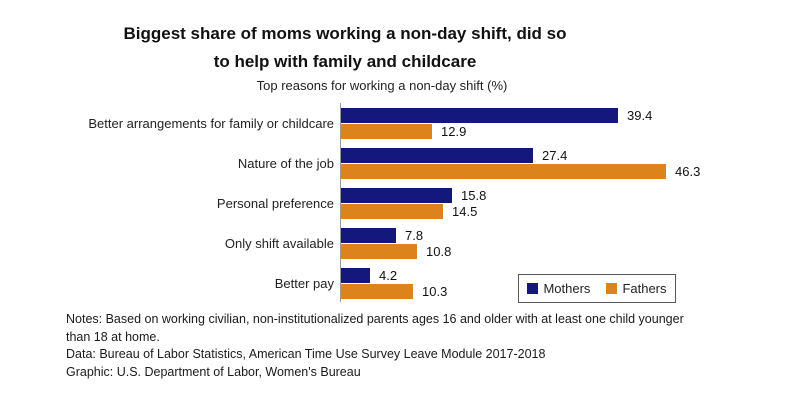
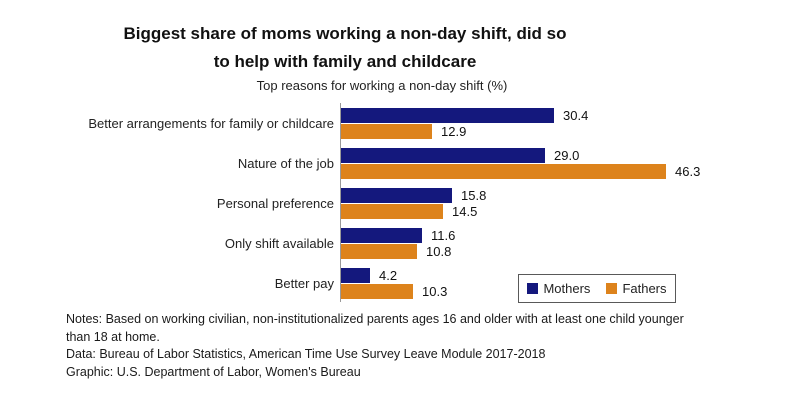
Mothers/Better arrangements for family or childcare: 39.4 -> 30.4
Mothers/Nature of the job: 27.4 -> 29.0
Mothers/Only shift available: 7.8 -> 11.6
